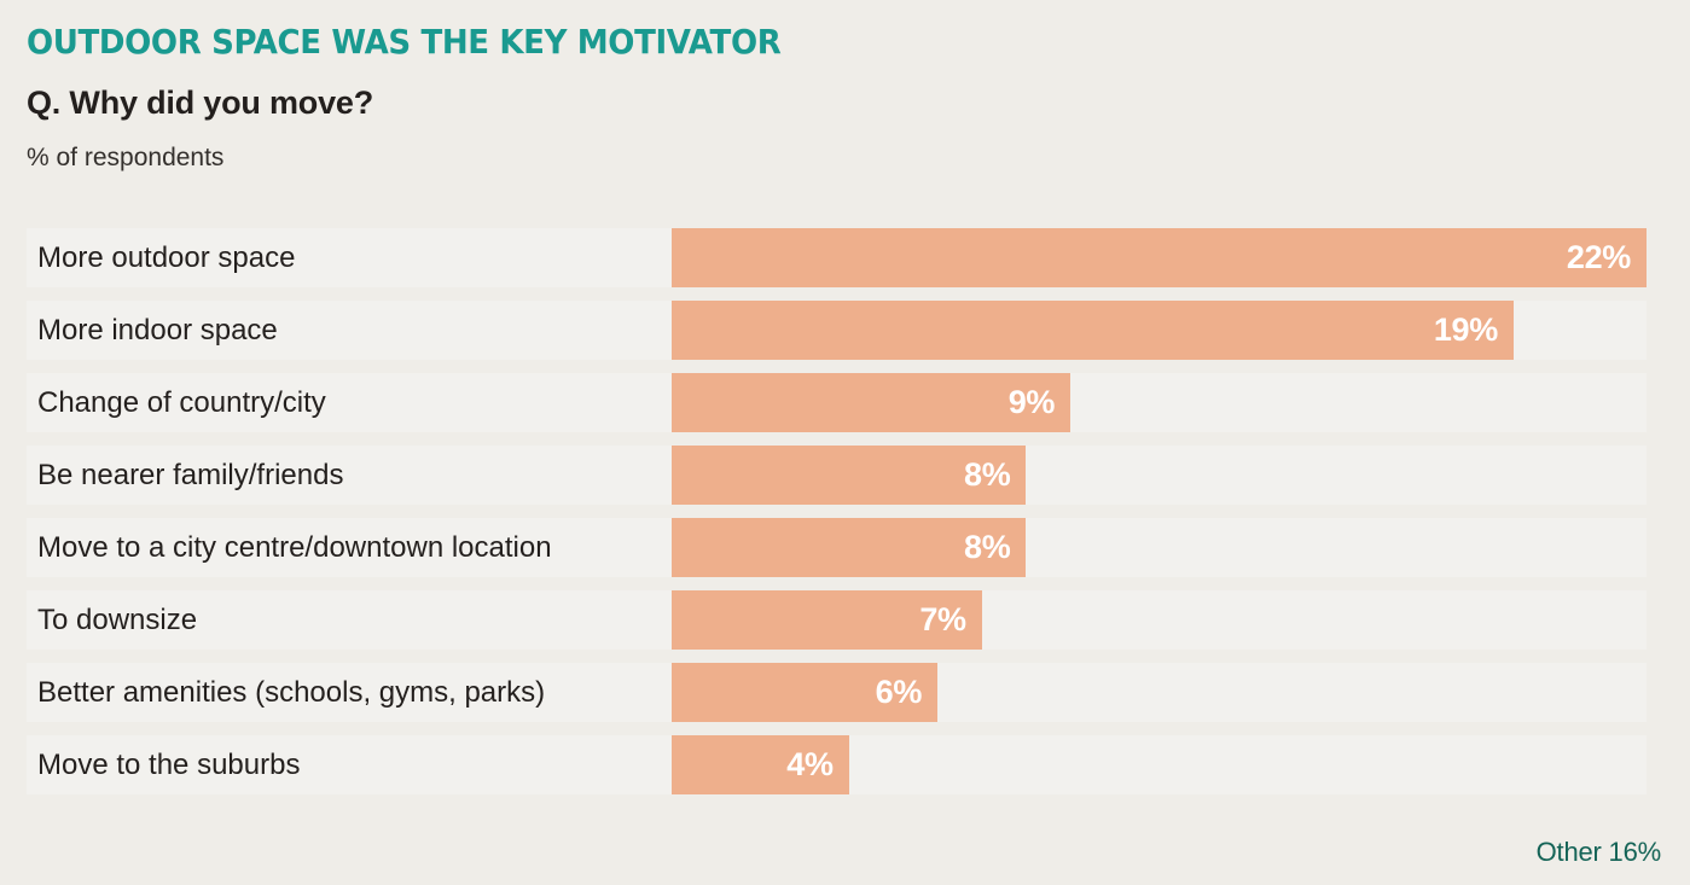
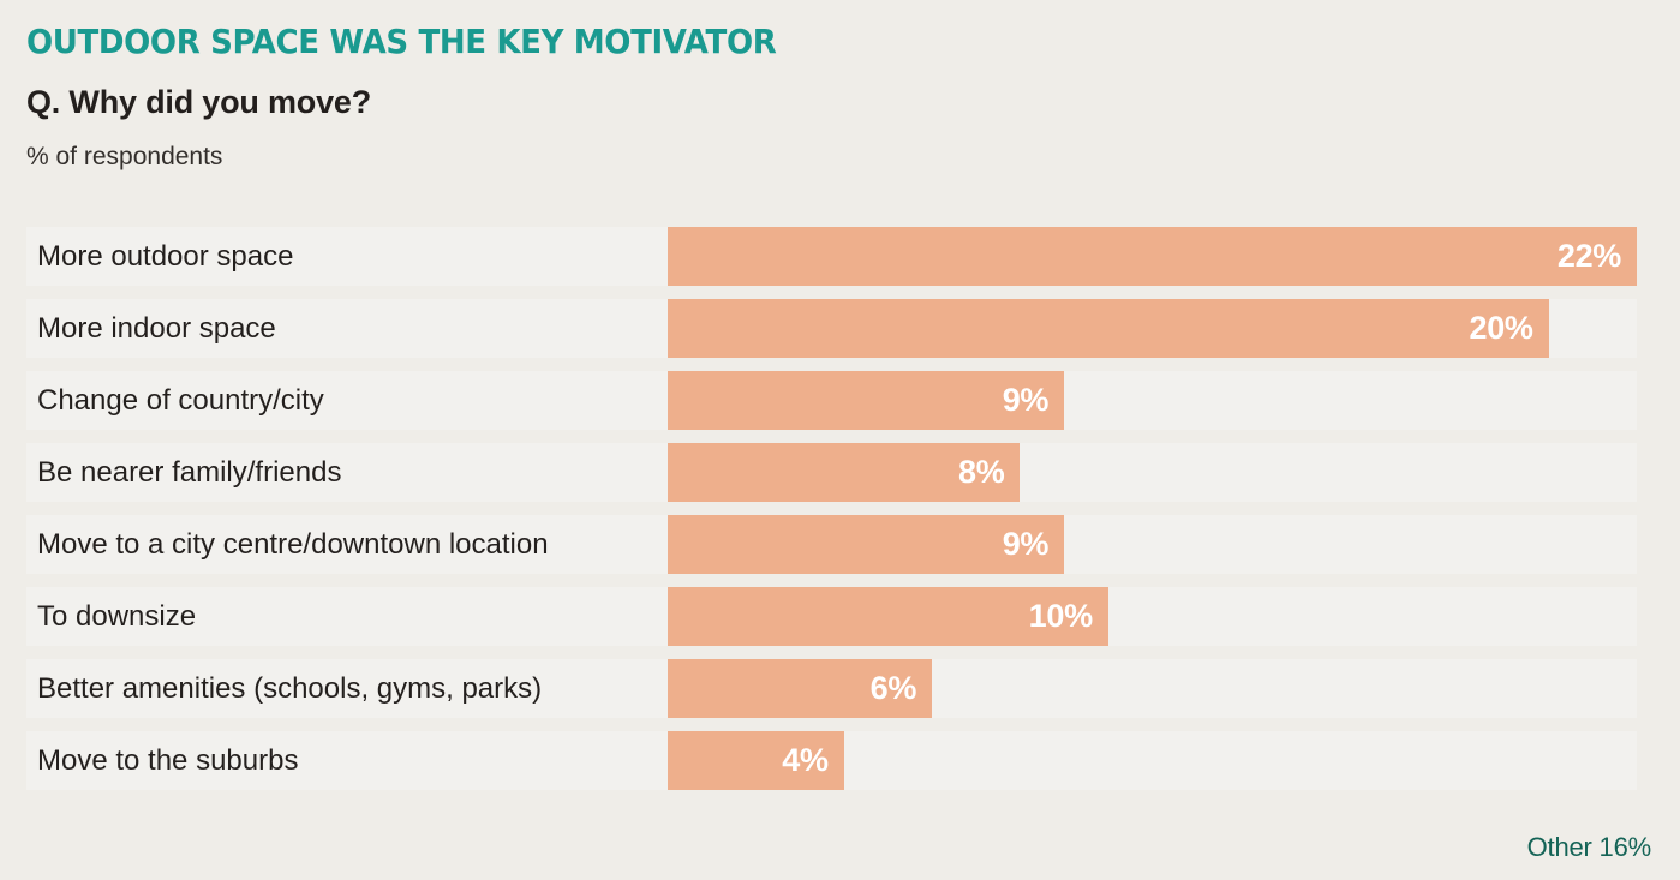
More indoor space: 19% -> 20%
Move to a city centre/downtown location: 8% -> 9%
To downsize: 7% -> 10%
